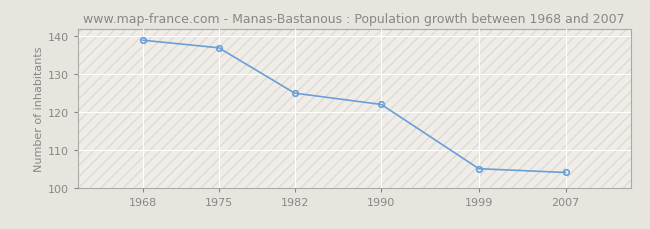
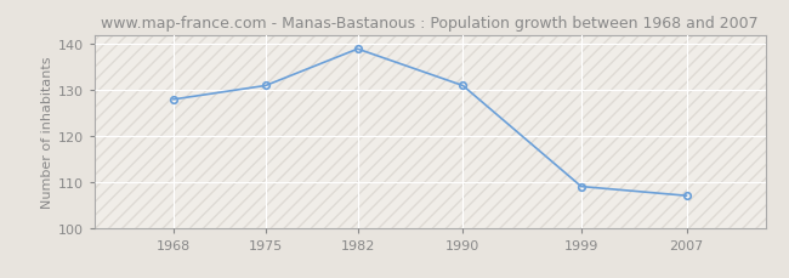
1968: 139 -> 128
1975: 137 -> 131
1982: 125 -> 139
1990: 122 -> 131
1999: 105 -> 109
2007: 104 -> 107
